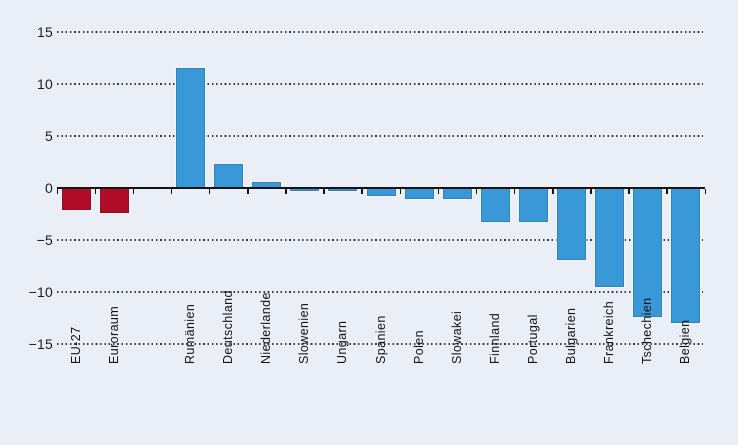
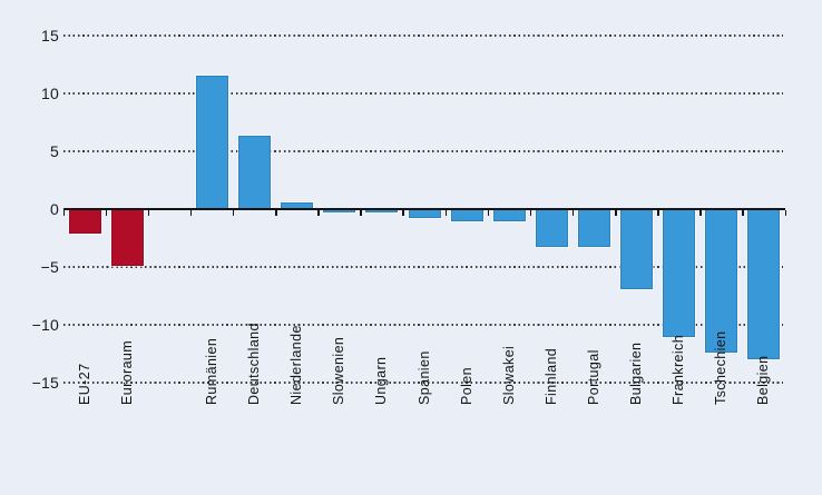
Euroraum: -2.4 -> -4.9
Deutschland: 2.3 -> 6.3
Frankreich: -9.5 -> -11.0
